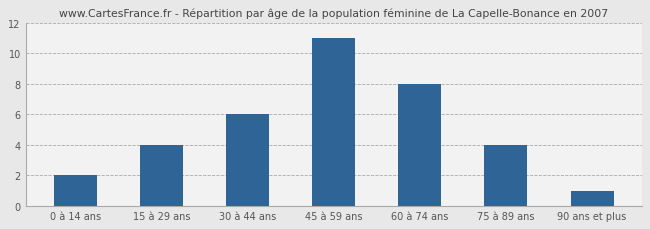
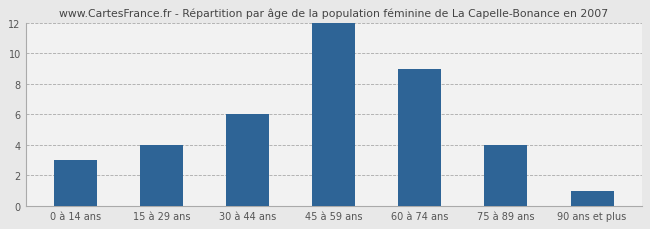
0 à 14 ans: 2 -> 3
45 à 59 ans: 11 -> 12
60 à 74 ans: 8 -> 9
